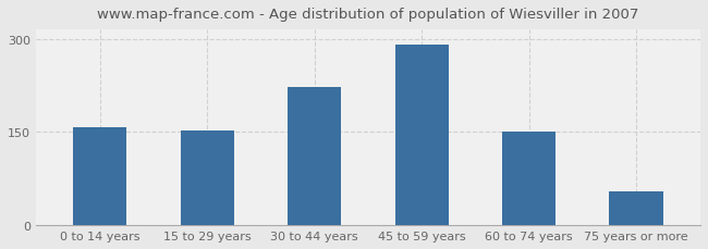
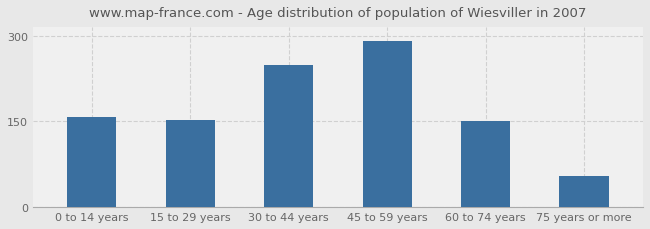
30 to 44 years: 222 -> 248
